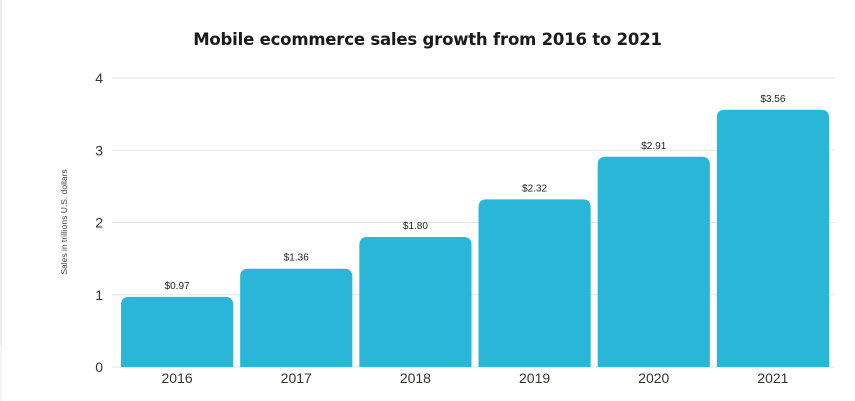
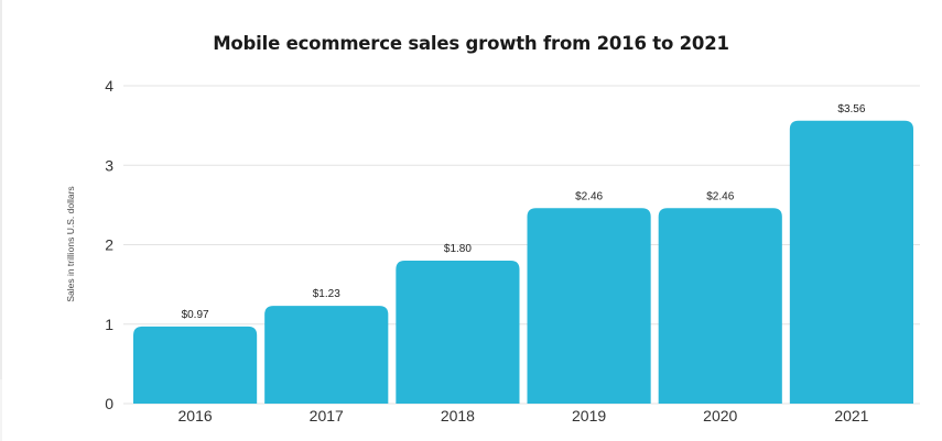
2017: $1.36 -> $1.23
2019: $2.32 -> $2.46
2020: $2.91 -> $2.46
